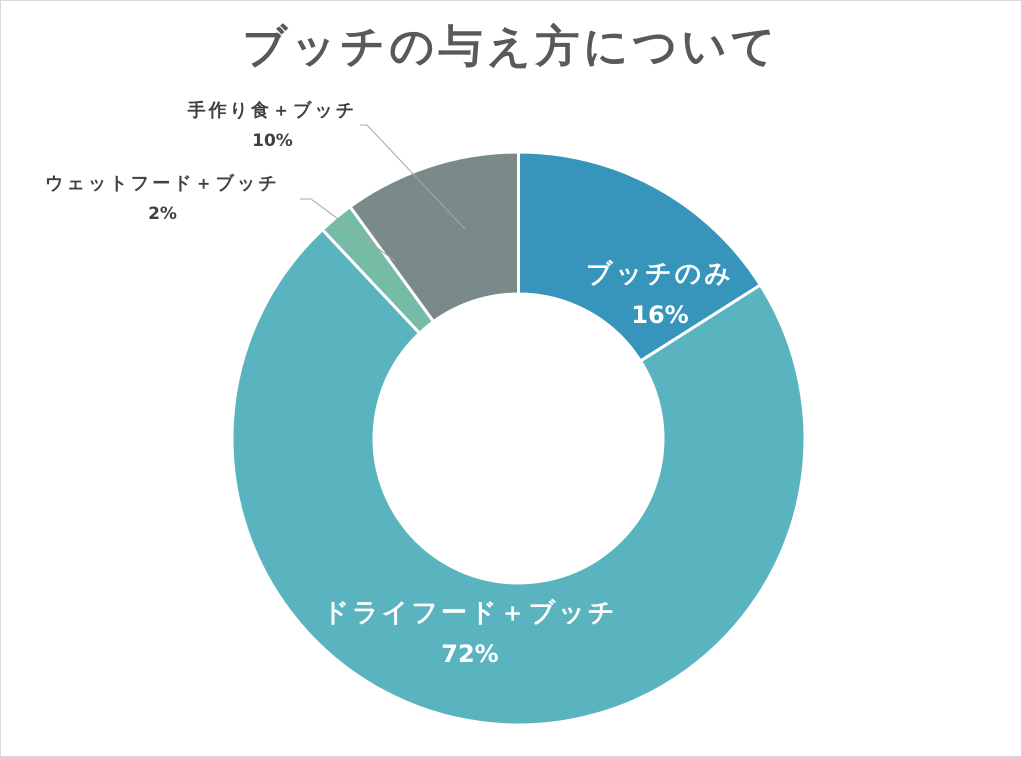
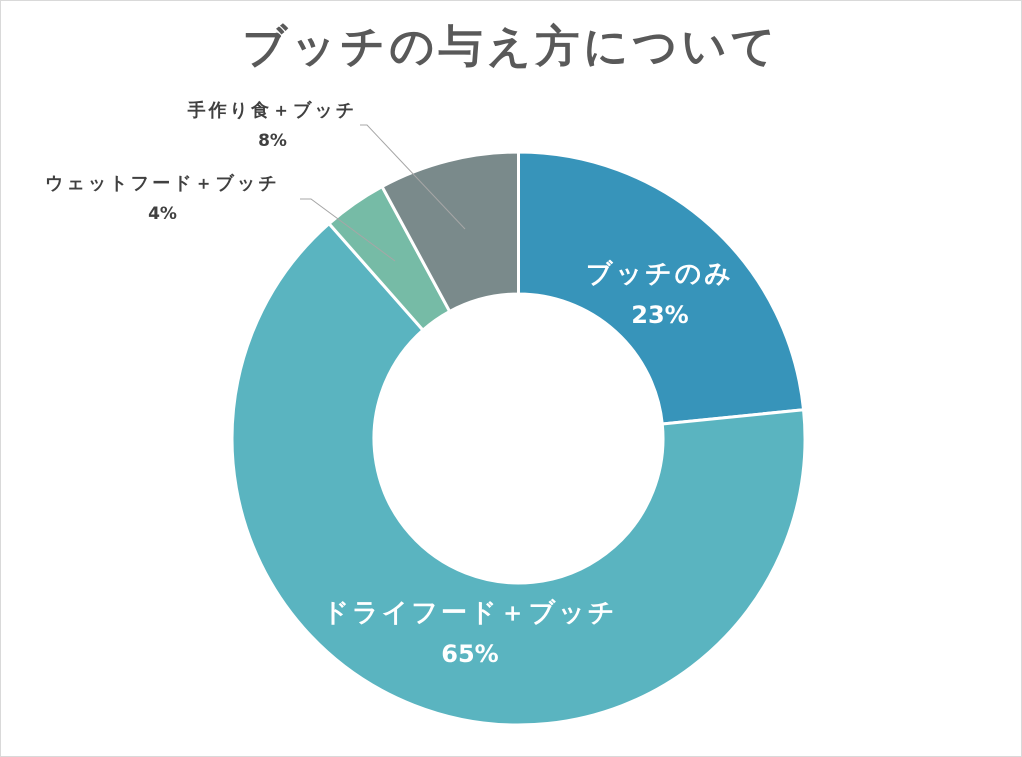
ブッチのみ: 16% -> 23%
ドライフード＋ブッチ: 72% -> 65%
ウェットフード＋ブッチ: 2% -> 4%
手作り食＋ブッチ: 10% -> 8%
